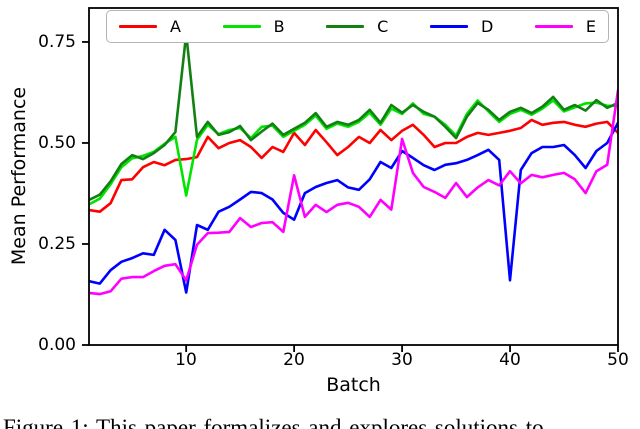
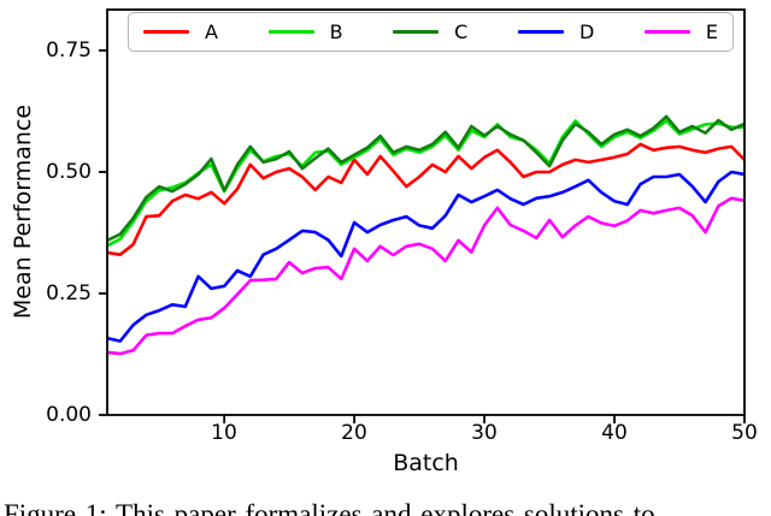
A/10: 0.46 -> 0.43
B/10: 0.37 -> 0.46
C/10: 0.77 -> 0.46
D/10: 0.13 -> 0.27
E/10: 0.16 -> 0.22
D/20: 0.31 -> 0.40
E/20: 0.42 -> 0.34
D/30: 0.48 -> 0.45
E/30: 0.51 -> 0.39
D/40: 0.16 -> 0.44
E/40: 0.43 -> 0.39
D/50: 0.55 -> 0.49
E/50: 0.63 -> 0.44
